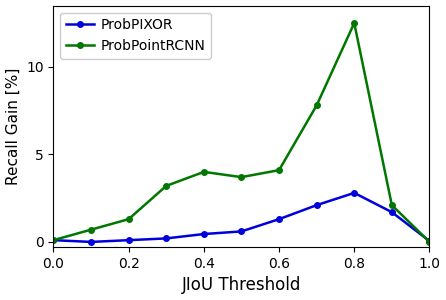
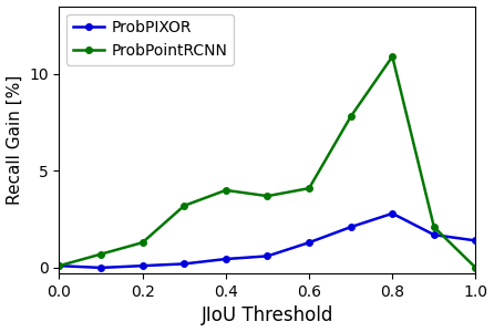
ProbPointRCNN/0.8: 12.5 -> 10.9
ProbPIXOR/1.0: 0.1 -> 1.4
